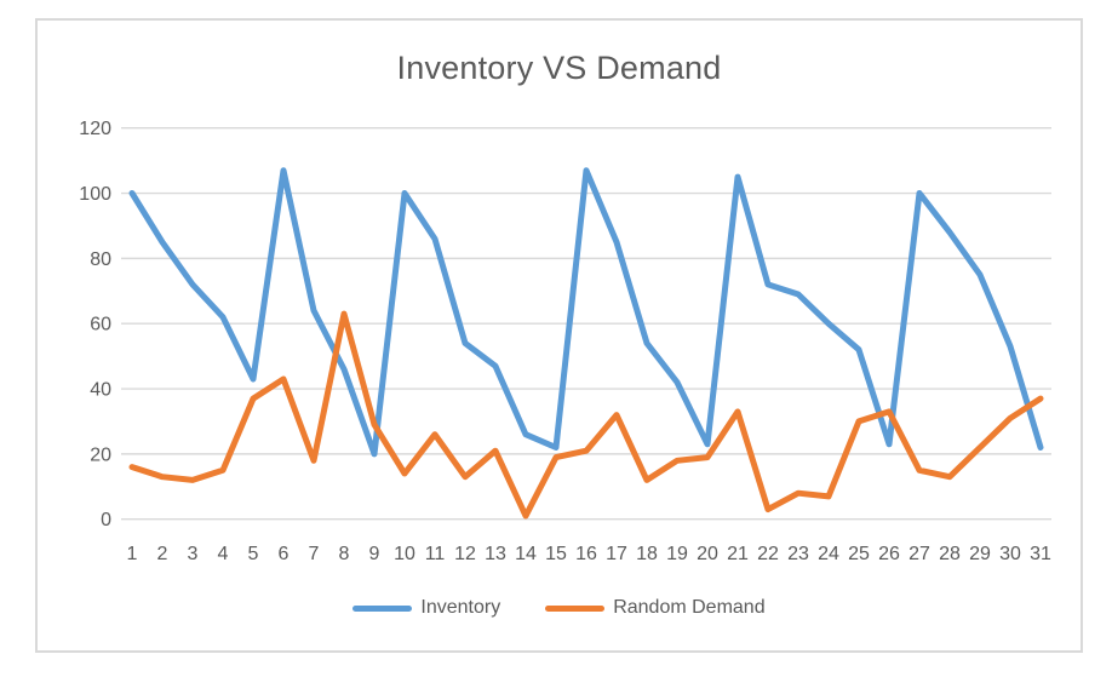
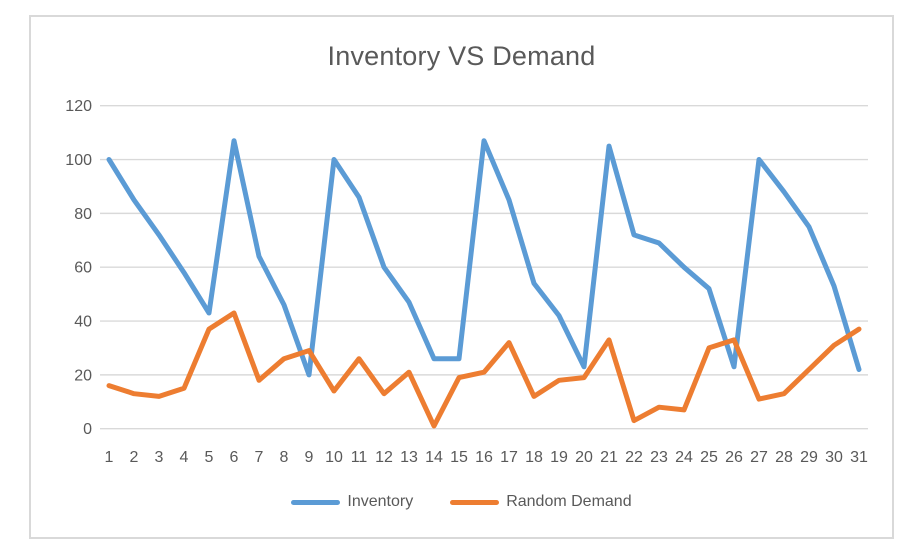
Inventory/4: 62 -> 58
Random Demand/8: 63 -> 26
Inventory/12: 54 -> 60
Inventory/15: 22 -> 26
Random Demand/27: 15 -> 11
